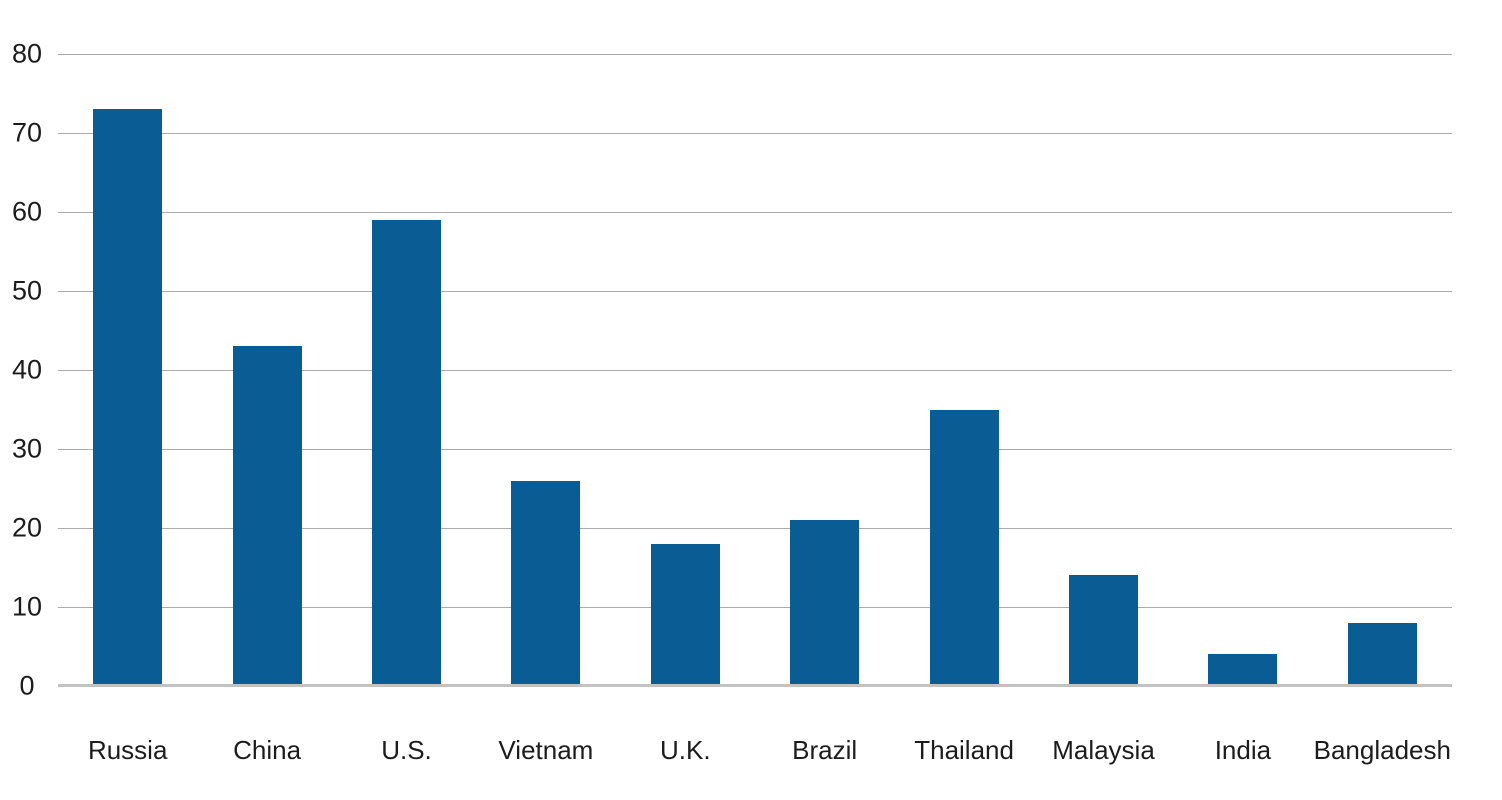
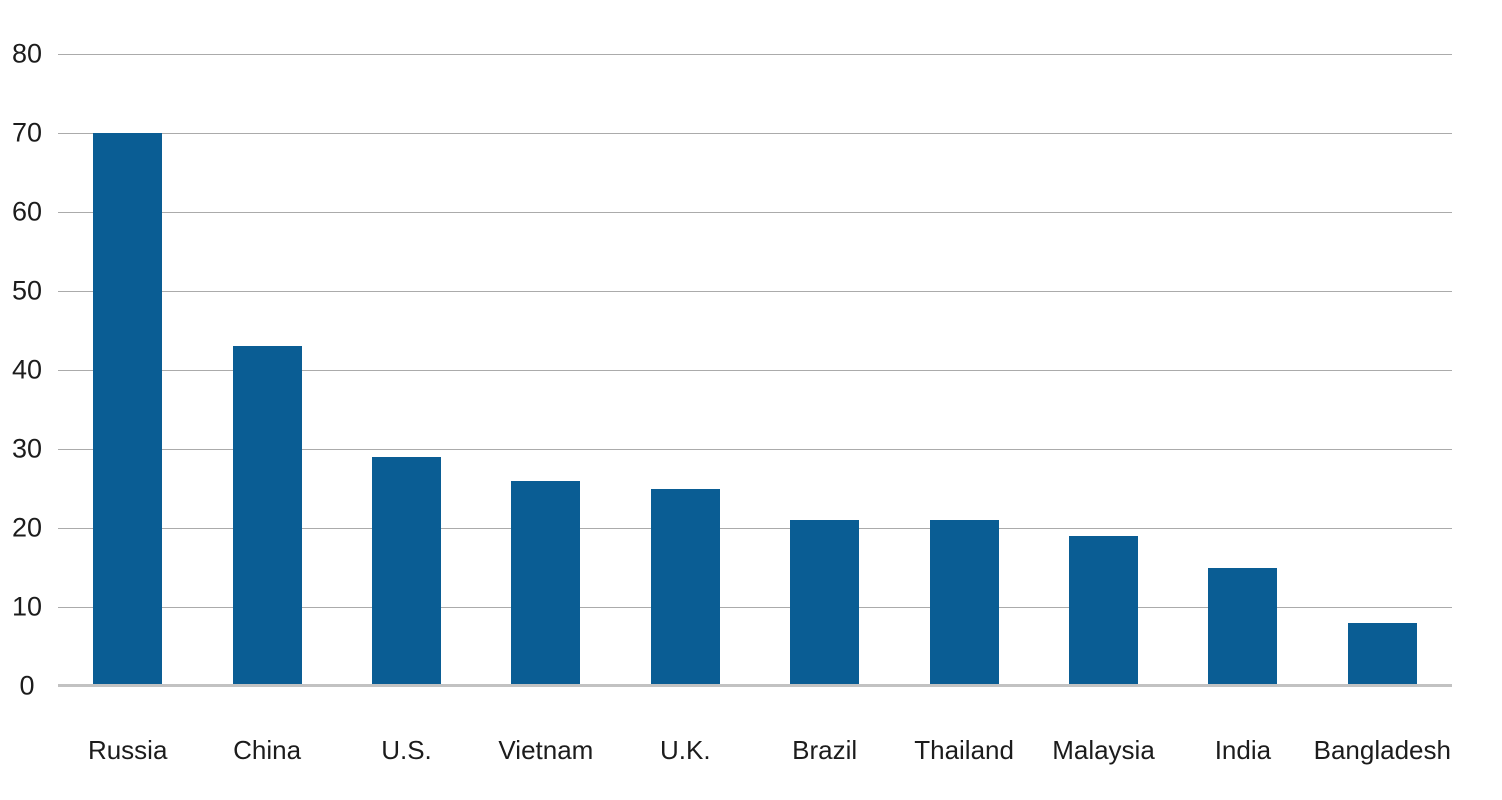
Russia: 73 -> 70
U.S.: 59 -> 29
U.K.: 18 -> 25
Thailand: 35 -> 21
Malaysia: 14 -> 19
India: 4 -> 15
